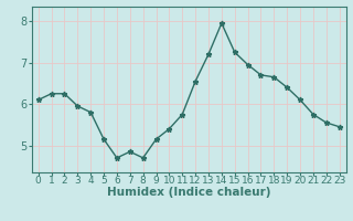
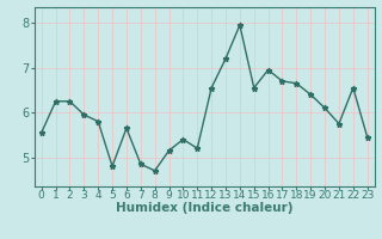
0: 6.10 -> 5.55
5: 5.15 -> 4.80
6: 4.70 -> 5.65
11: 5.75 -> 5.20
15: 7.25 -> 6.55
22: 5.55 -> 6.55
